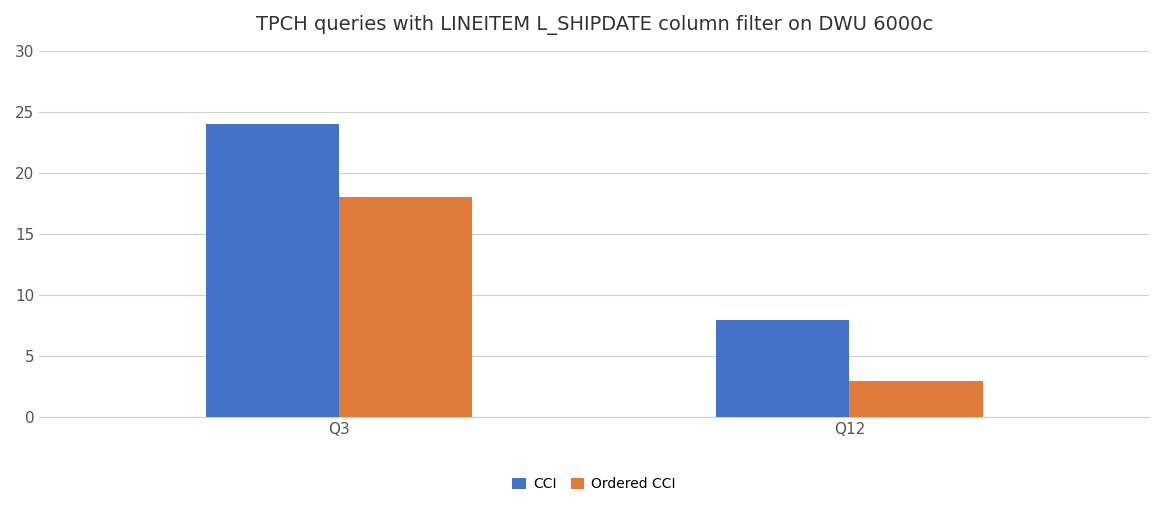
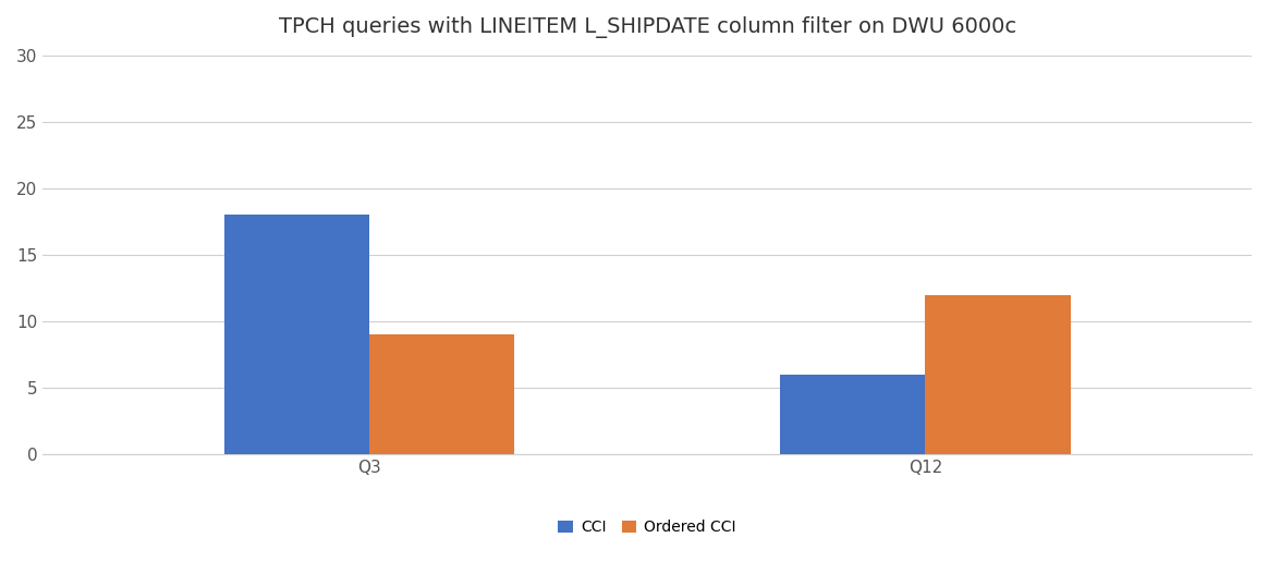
CCI/Q3: 24 -> 18
Ordered CCI/Q3: 18 -> 9
CCI/Q12: 8 -> 6
Ordered CCI/Q12: 3 -> 12
